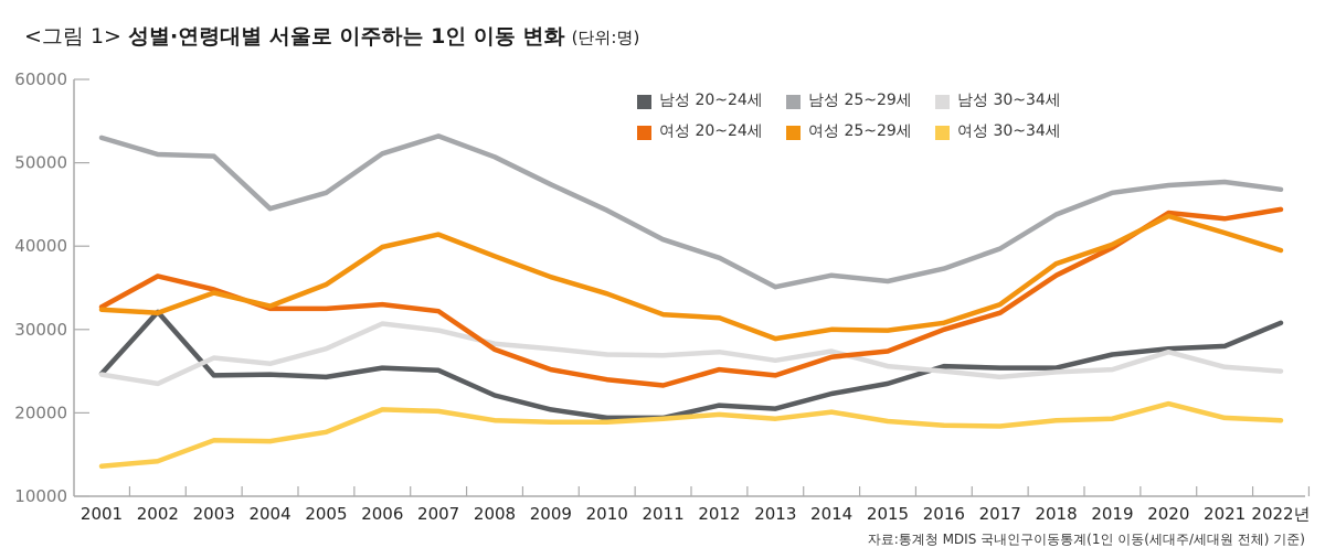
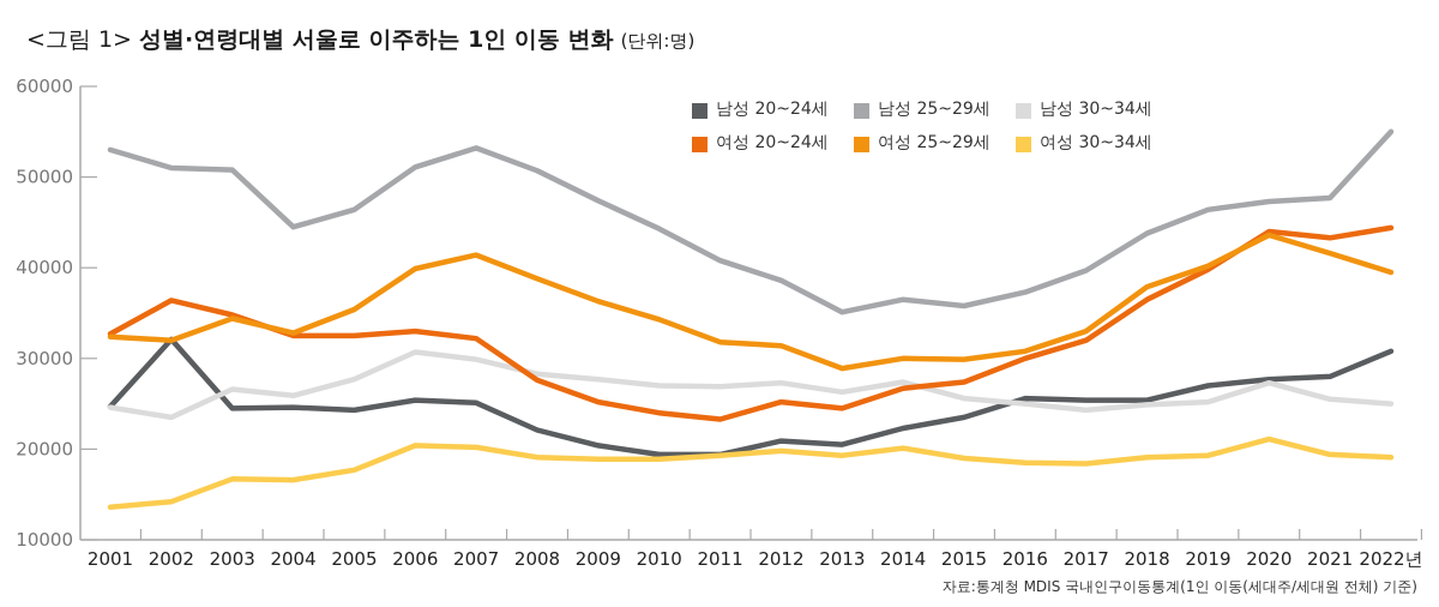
남성 25~29세/2022년: 47000 -> 55000
